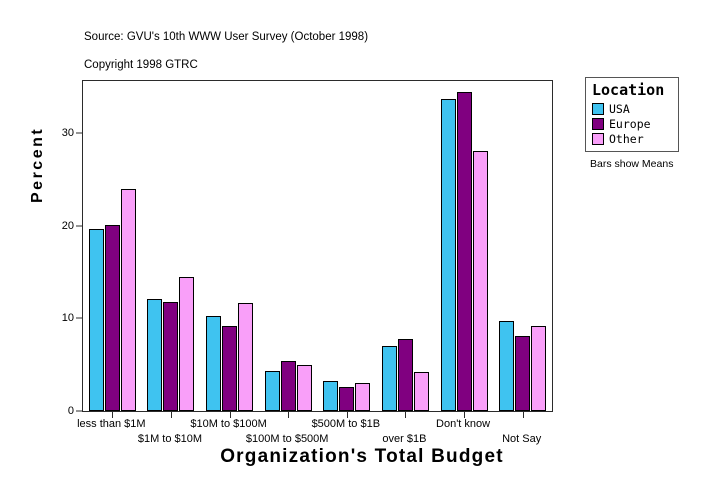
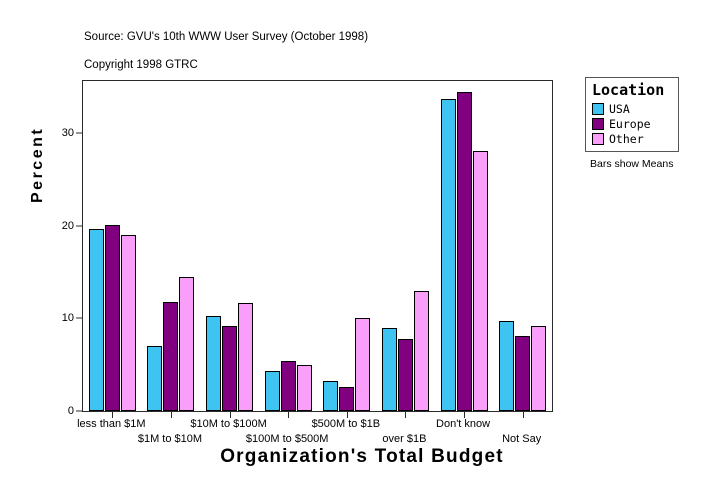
Other/less than $1M: 24 -> 19
USA/$1M to $10M: 12 -> 7
Other/$500M to $1B: 3 -> 10
USA/over $1B: 7 -> 9
Other/over $1B: 4 -> 13
